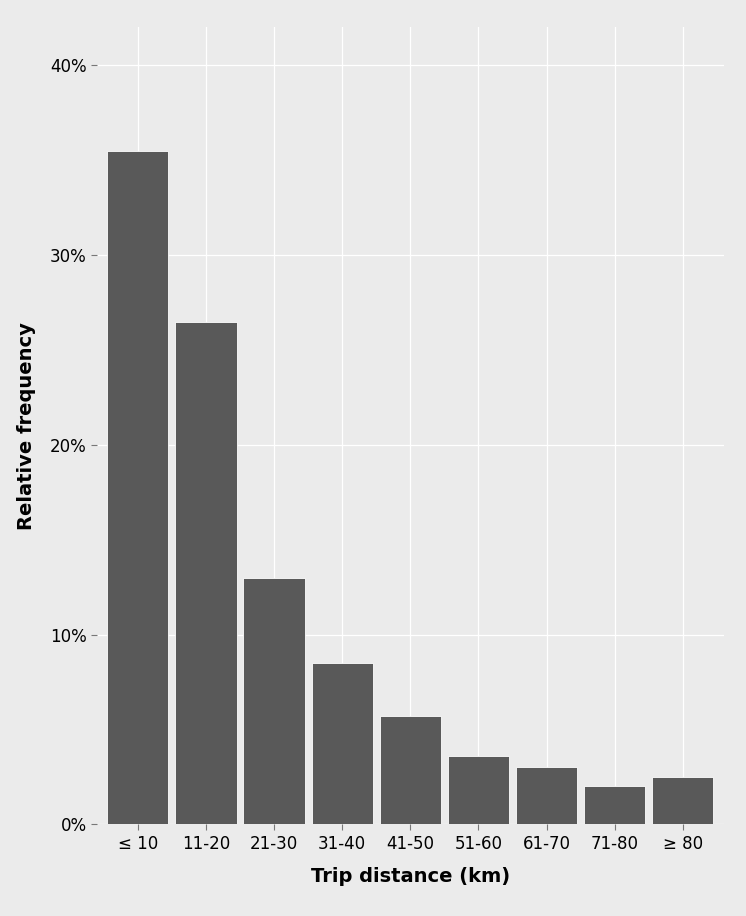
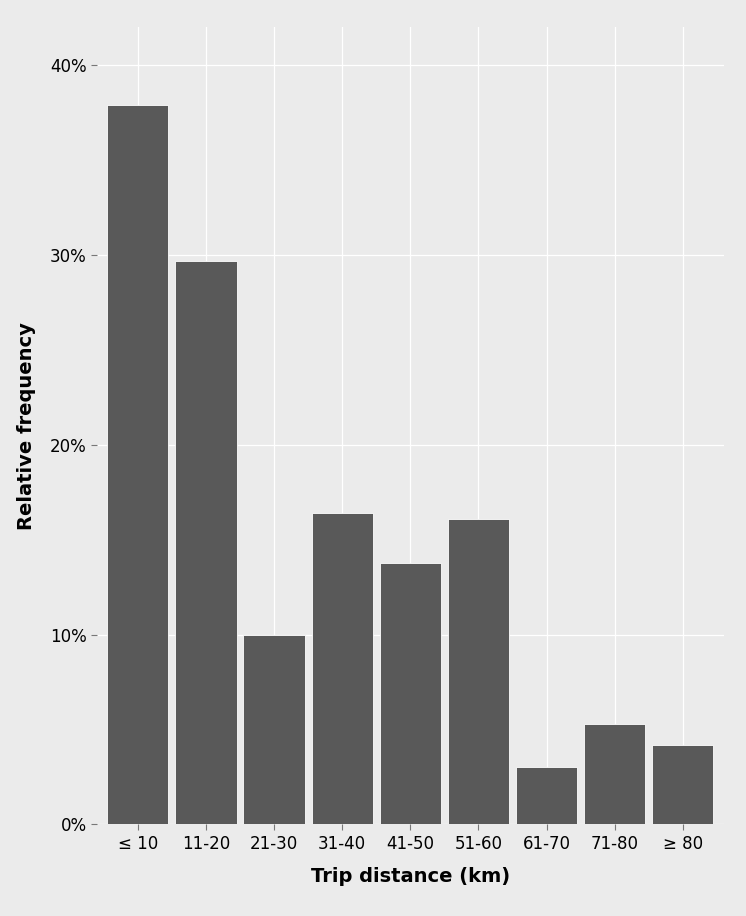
≤ 10: 35.5% -> 37.9%
11-20: 26.5% -> 29.7%
21-30: 13.0% -> 10.0%
31-40: 8.5% -> 16.4%
41-50: 5.7% -> 13.8%
51-60: 3.6% -> 16.1%
71-80: 2.0% -> 5.3%
≥ 80: 2.5% -> 4.2%
